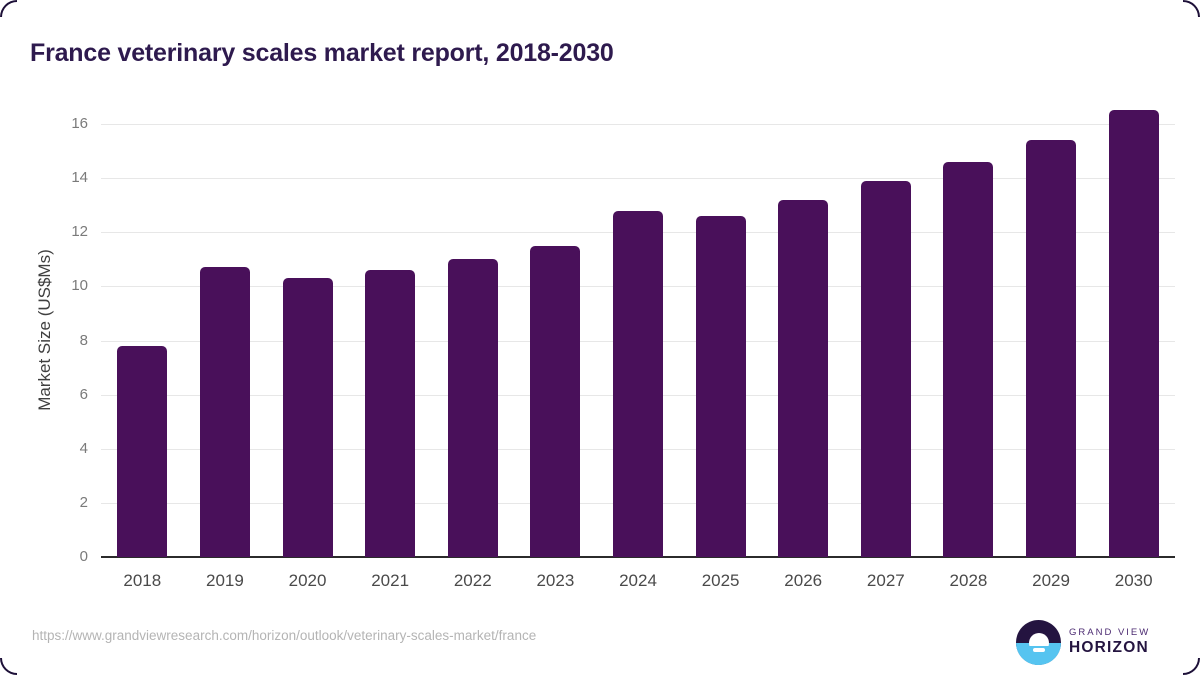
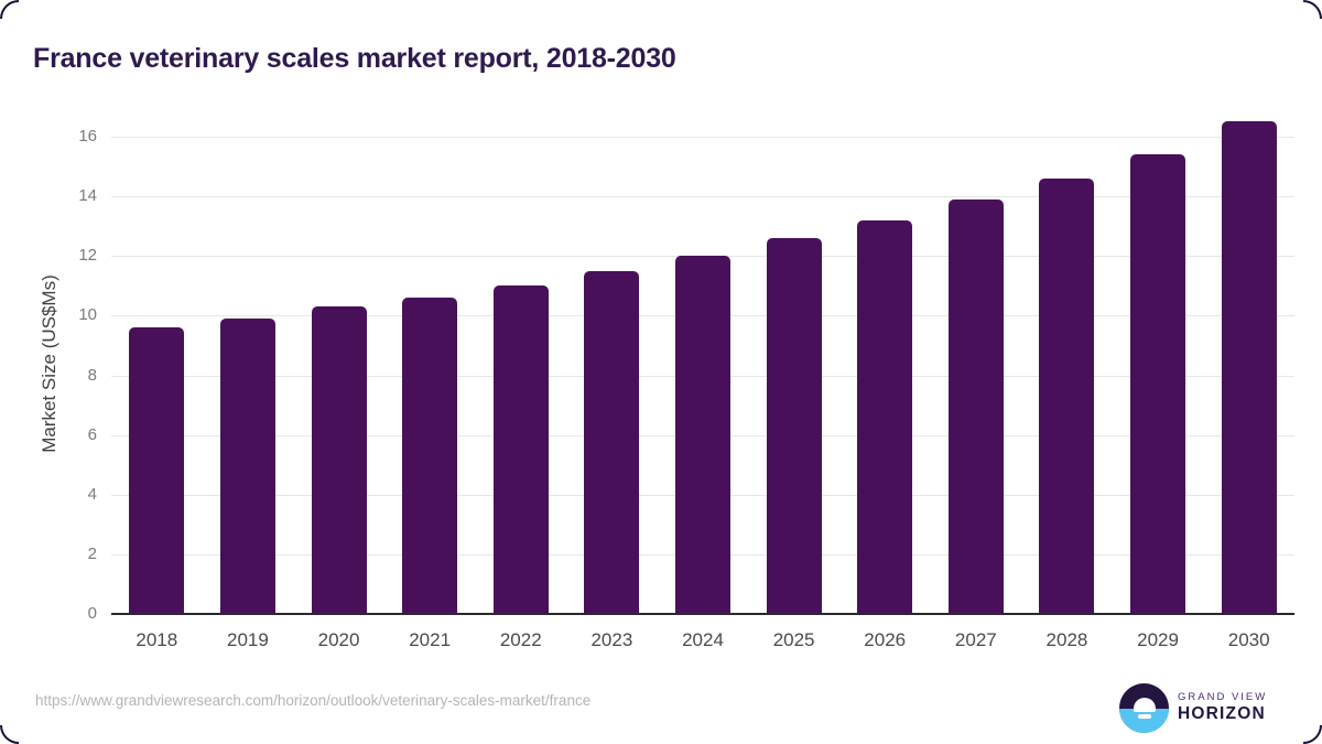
2018: 7.8 -> 9.6
2019: 10.7 -> 9.9
2024: 12.8 -> 12.0
